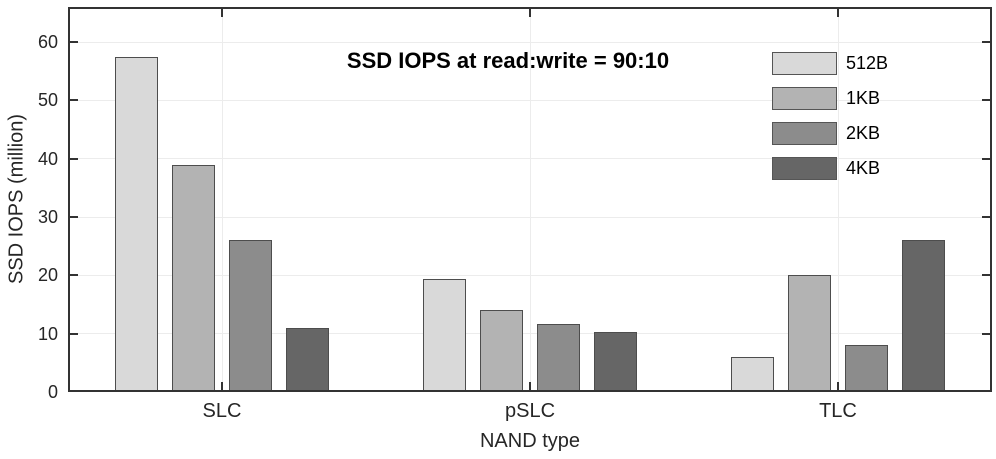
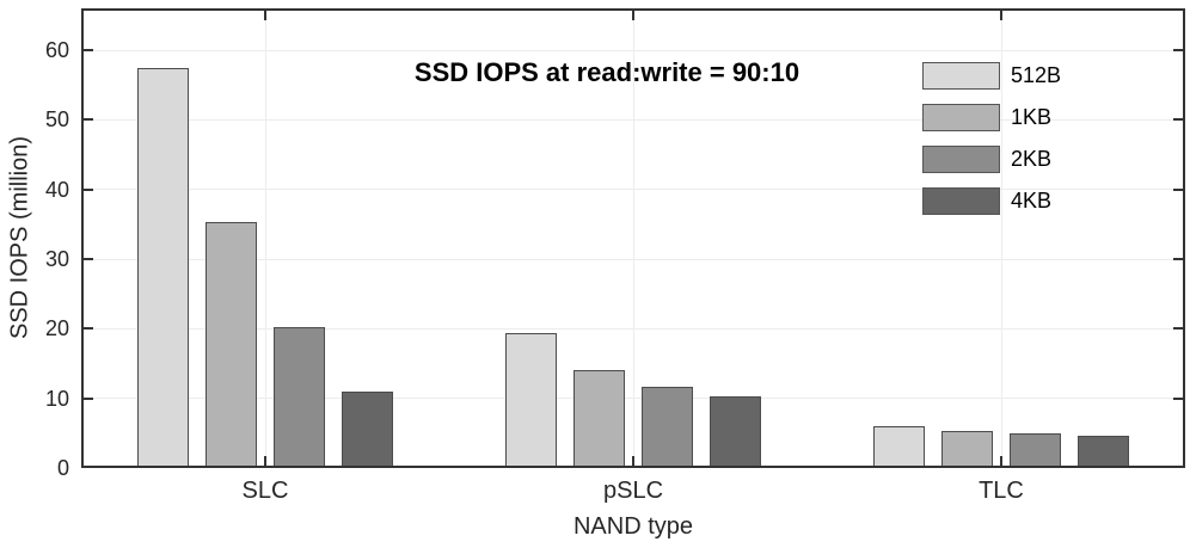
1KB/SLC: 39 -> 35
2KB/SLC: 26 -> 20
1KB/TLC: 20 -> 5
2KB/TLC: 8 -> 5
4KB/TLC: 26 -> 5
